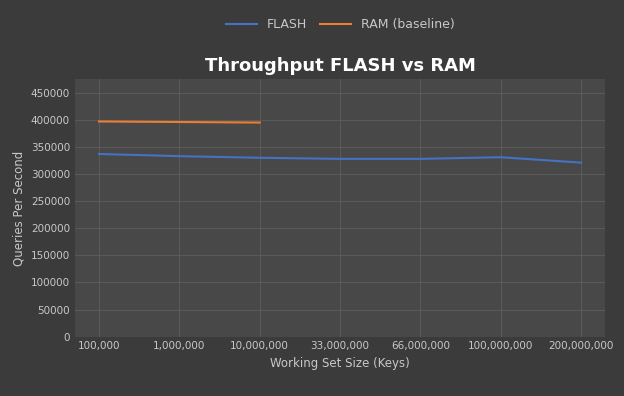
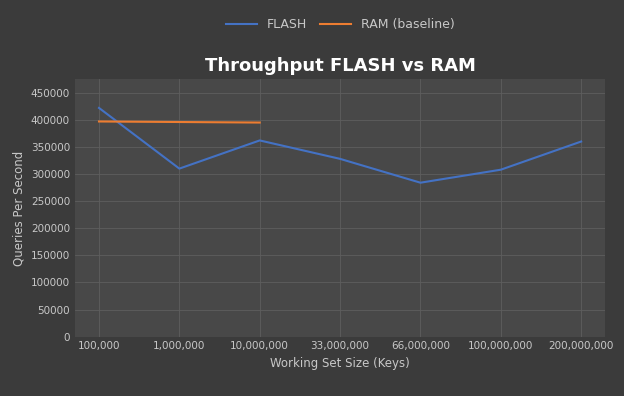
FLASH/100,000: 337000 -> 422000
FLASH/1,000,000: 333000 -> 310000
FLASH/10,000,000: 330000 -> 362000
FLASH/66,000,000: 328000 -> 284000
FLASH/100,000,000: 331000 -> 308000
FLASH/200,000,000: 321000 -> 360000
